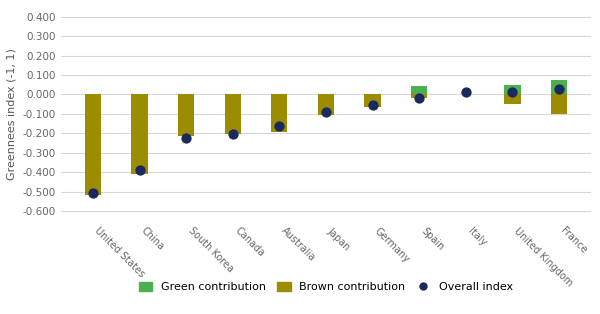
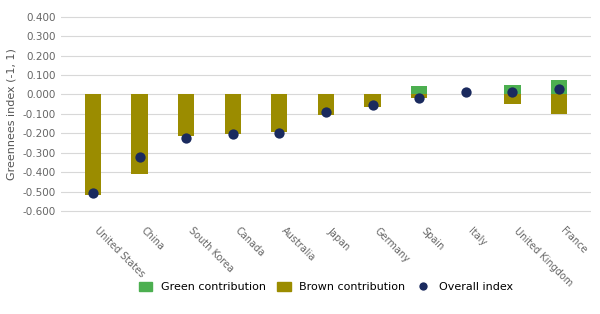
Overall index/China: -0.39 -> -0.32
Overall index/Australia: -0.16 -> -0.20
